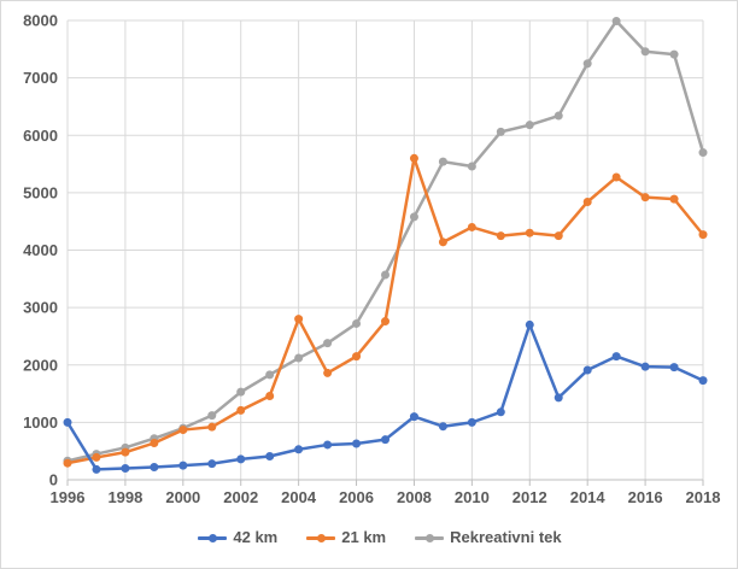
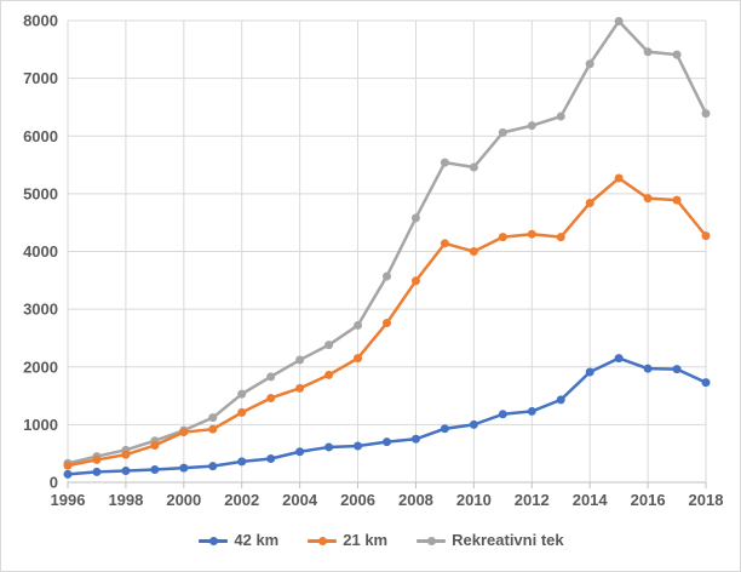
42 km/1996: 1000 -> 100
21 km/2004: 2800 -> 1600
42 km/2008: 1100 -> 800
21 km/2008: 5600 -> 3500
21 km/2010: 4400 -> 4000
42 km/2012: 2700 -> 1200
Rekreativni tek/2018: 5700 -> 6400
